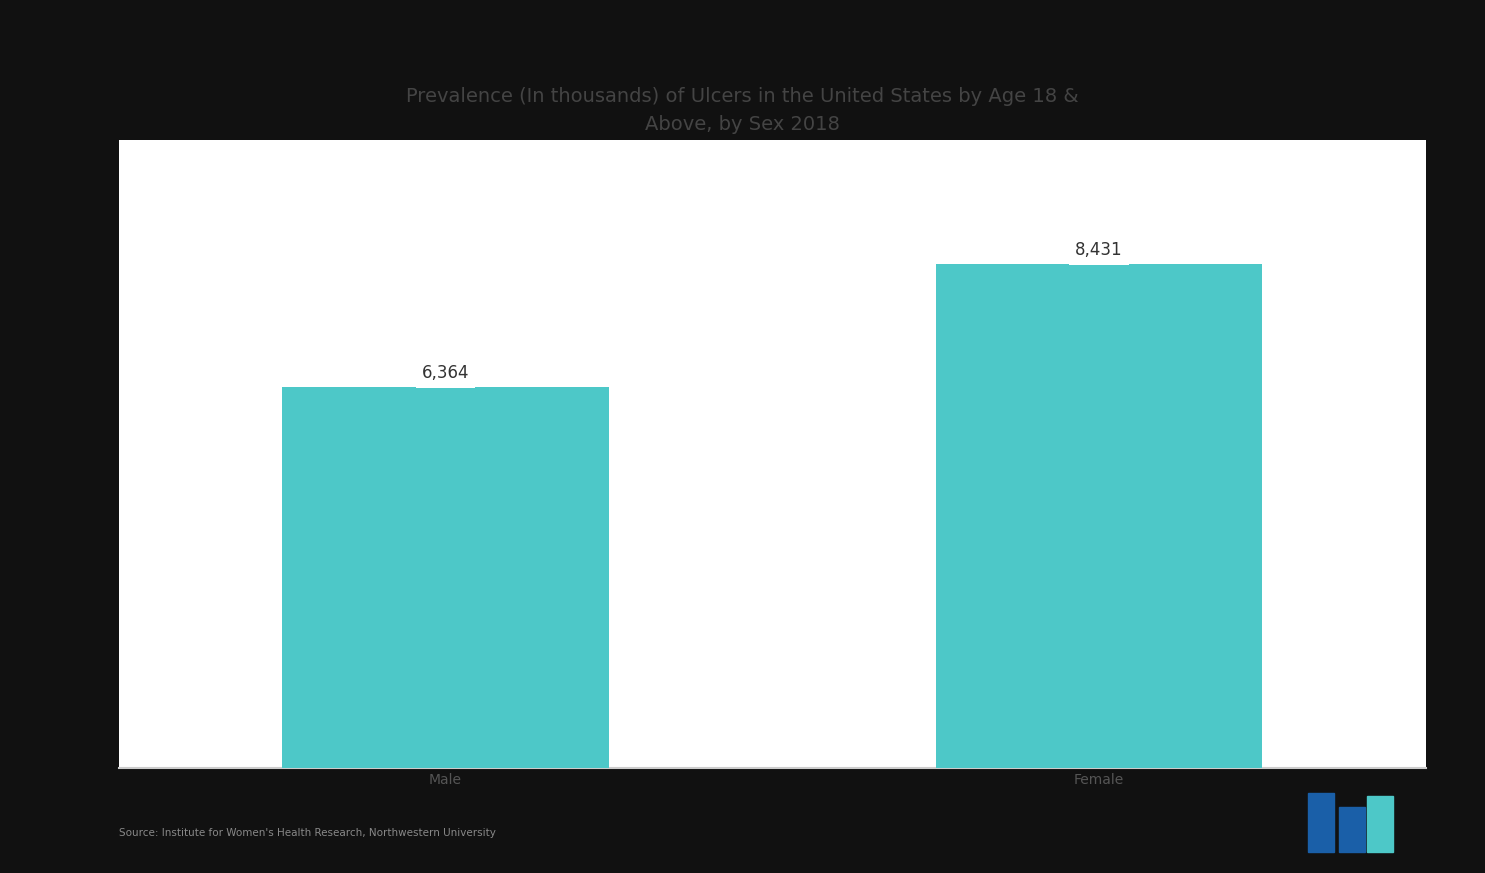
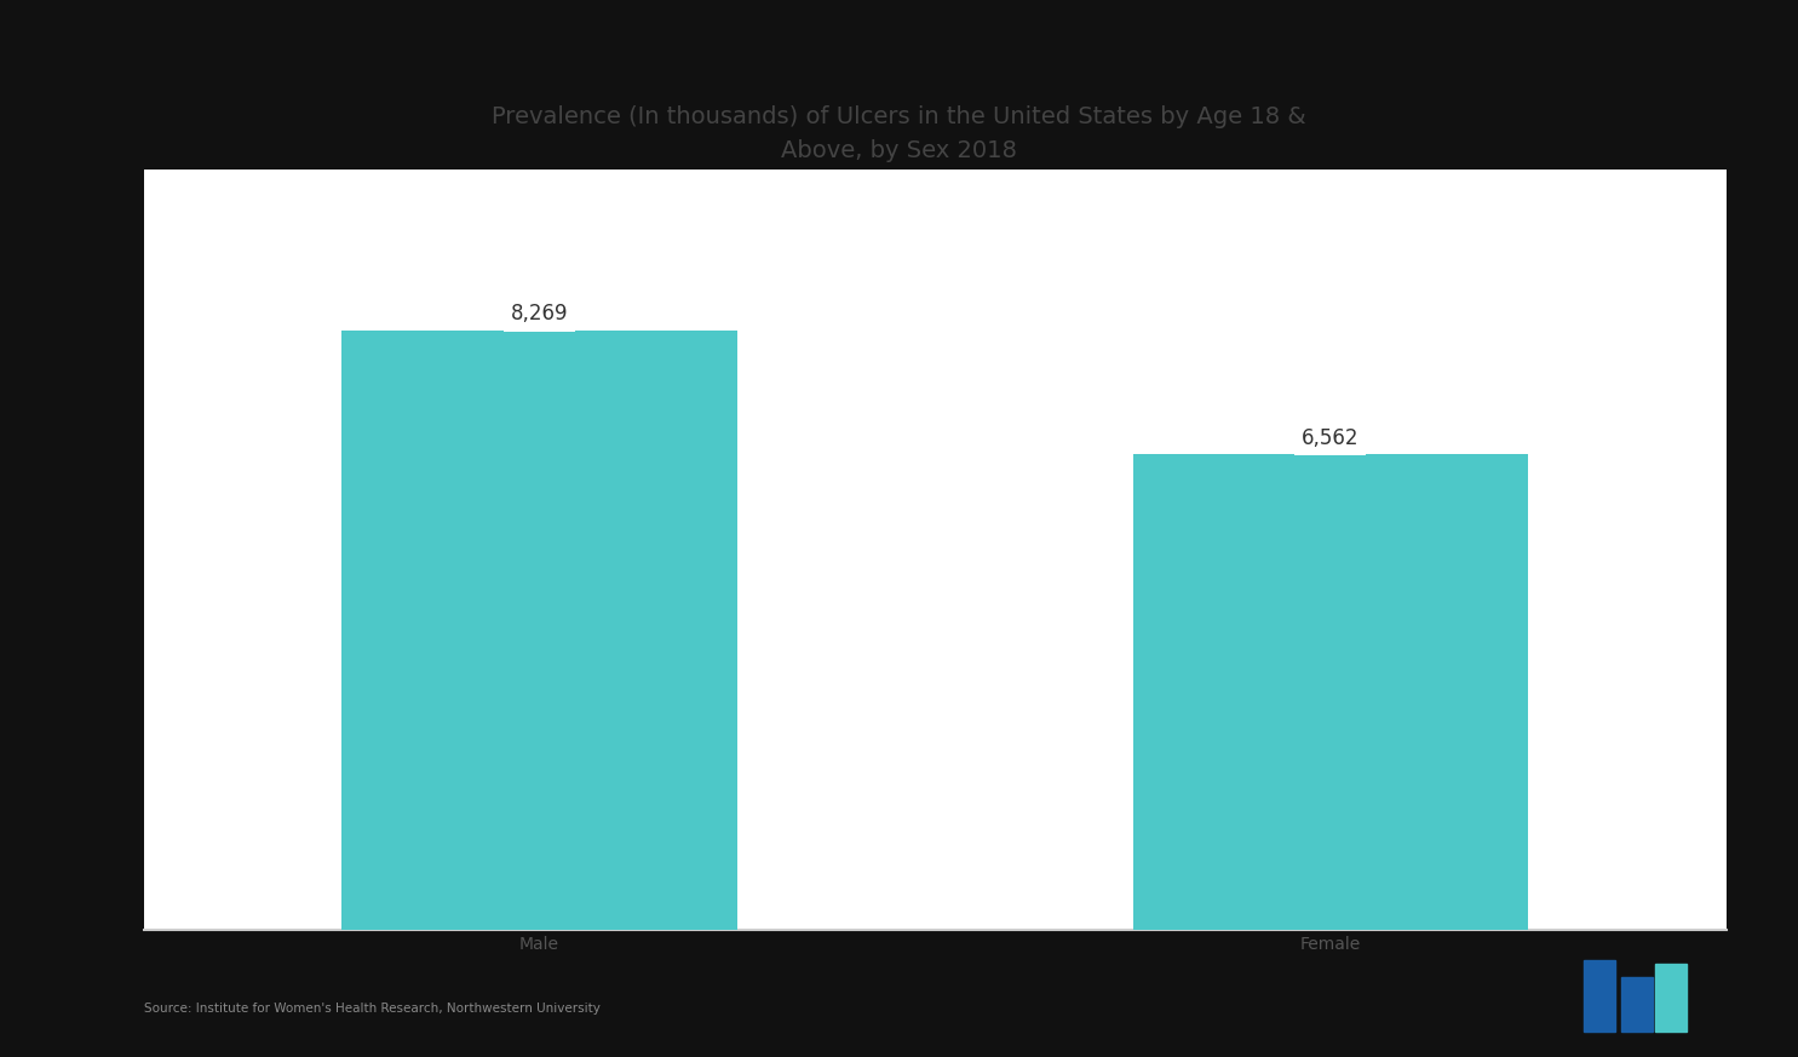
Male: 6,364 -> 8,269
Female: 8,431 -> 6,562
